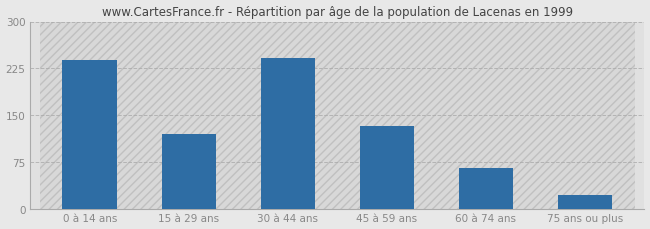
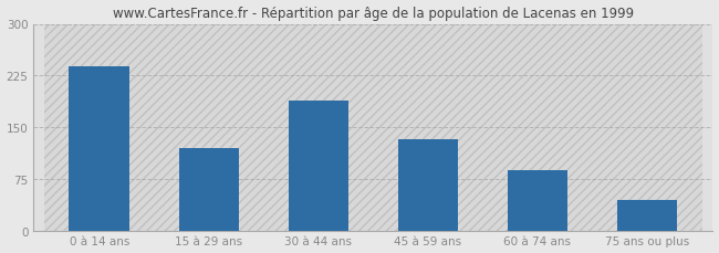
30 à 44 ans: 242 -> 188
60 à 74 ans: 65 -> 88
75 ans ou plus: 22 -> 44
